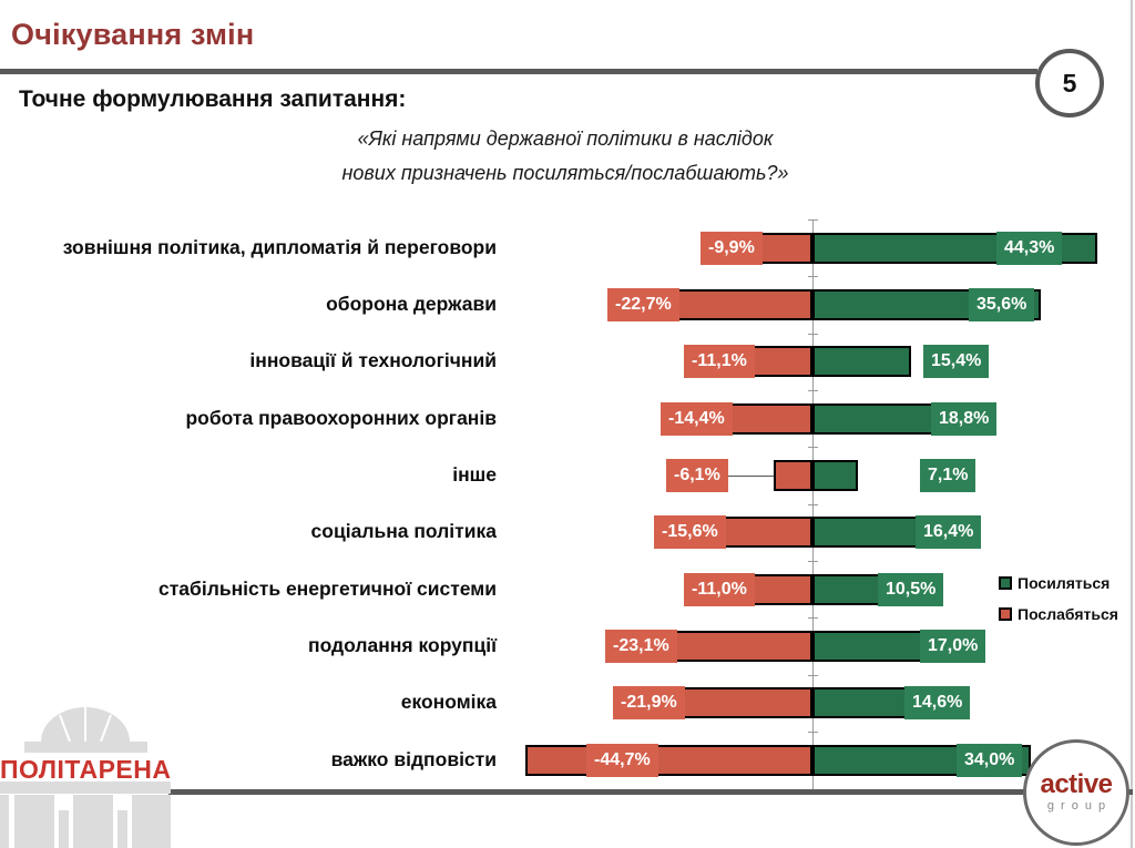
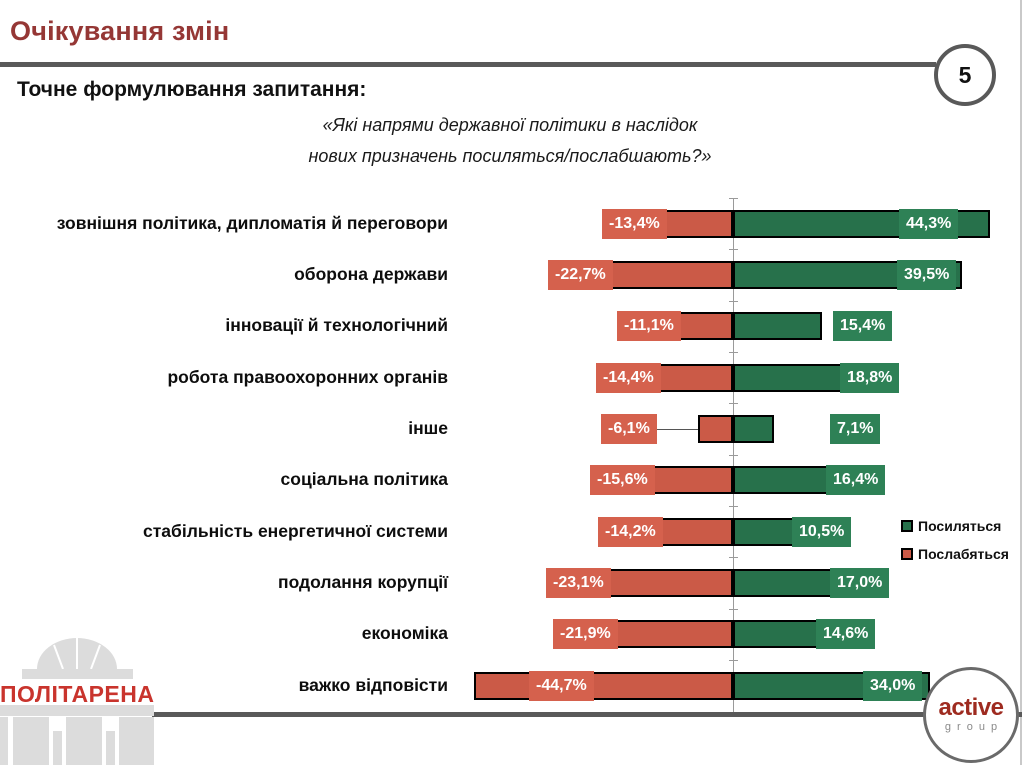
Послабяться/зовнішня політика, дипломатія й переговори: -9,9% -> -13,4%
Посиляться/оборона держави: 35,6% -> 39,5%
Послабяться/стабільність енергетичної системи: -11,0% -> -14,2%
